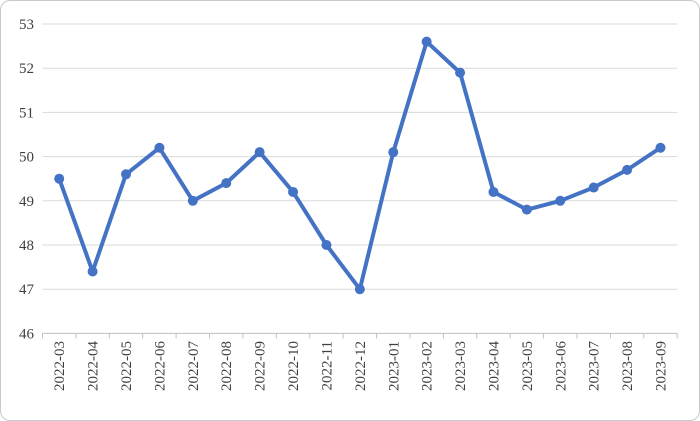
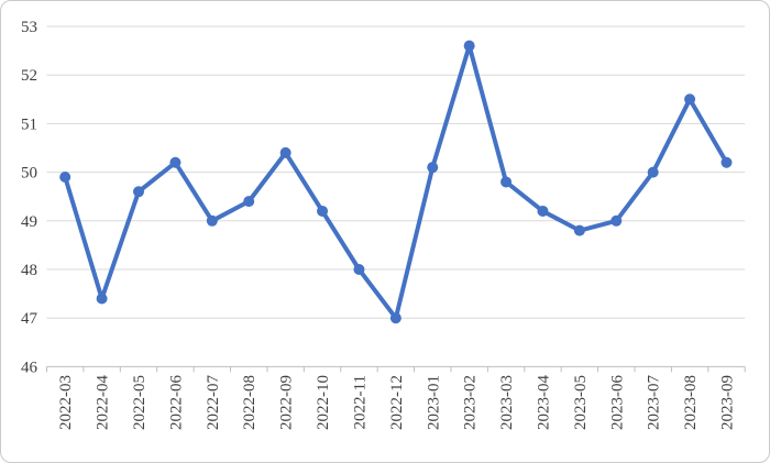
2022-03: 49.5 -> 49.9
2022-09: 50.1 -> 50.4
2023-03: 51.9 -> 49.8
2023-07: 49.3 -> 50.0
2023-08: 49.7 -> 51.5
